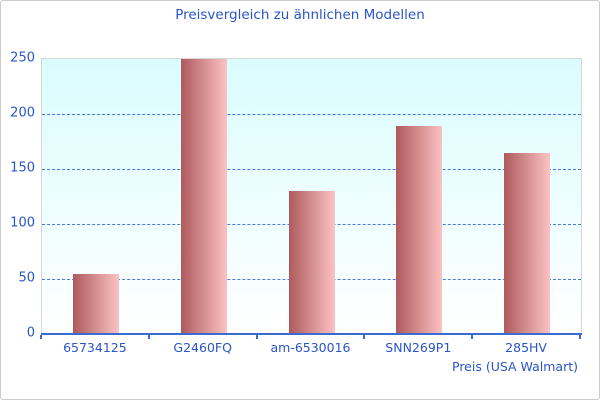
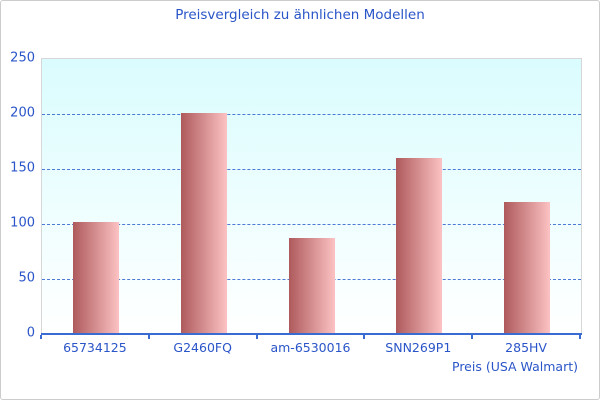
65734125: 55 -> 102
G2460FQ: 250 -> 201
am-6530016: 130 -> 87
SNN269P1: 189 -> 160
285HV: 165 -> 120
